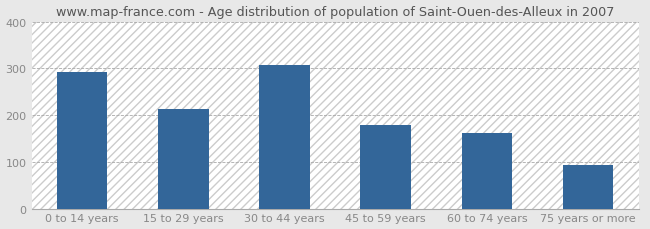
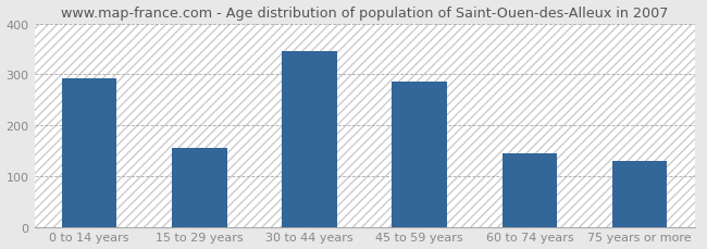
15 to 29 years: 213 -> 155
30 to 44 years: 307 -> 345
45 to 59 years: 178 -> 285
60 to 74 years: 161 -> 145
75 years or more: 93 -> 130
